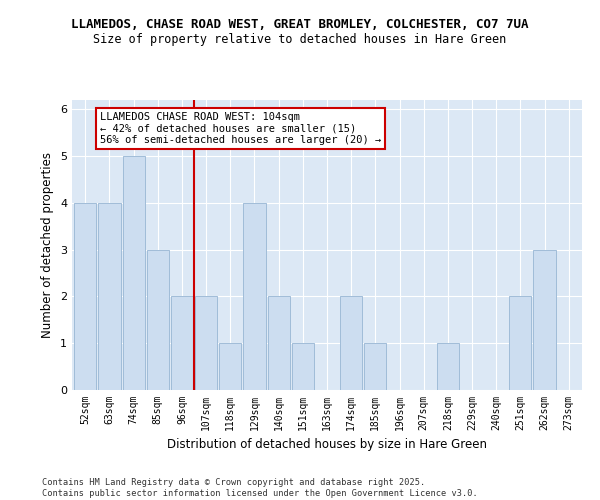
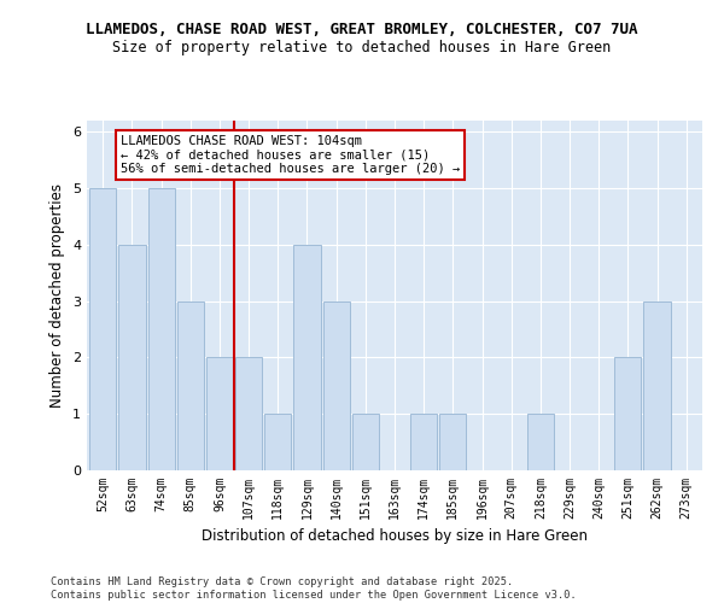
52sqm: 4 -> 5
140sqm: 2 -> 3
174sqm: 2 -> 1
